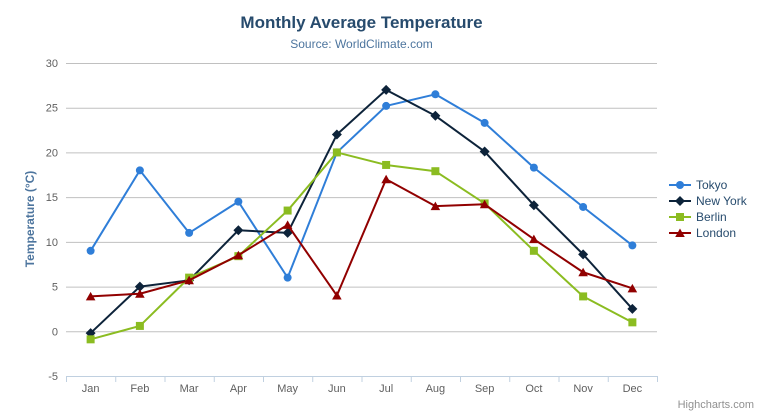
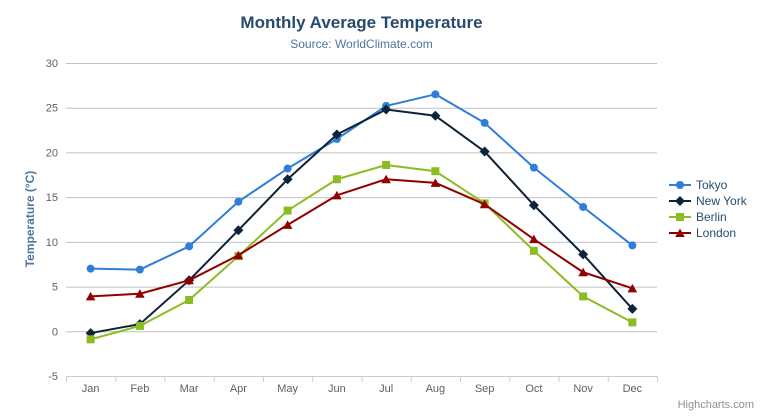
Tokyo/Jan: 9 -> 7
Tokyo/Feb: 18 -> 7
New York/Feb: 5 -> 1
Tokyo/Mar: 11 -> 10
Berlin/Mar: 6 -> 4
Tokyo/May: 6 -> 18
New York/May: 11 -> 17
Tokyo/Jun: 20 -> 22
Berlin/Jun: 20 -> 17
London/Jun: 4 -> 15
New York/Jul: 27 -> 25
London/Aug: 14 -> 17
